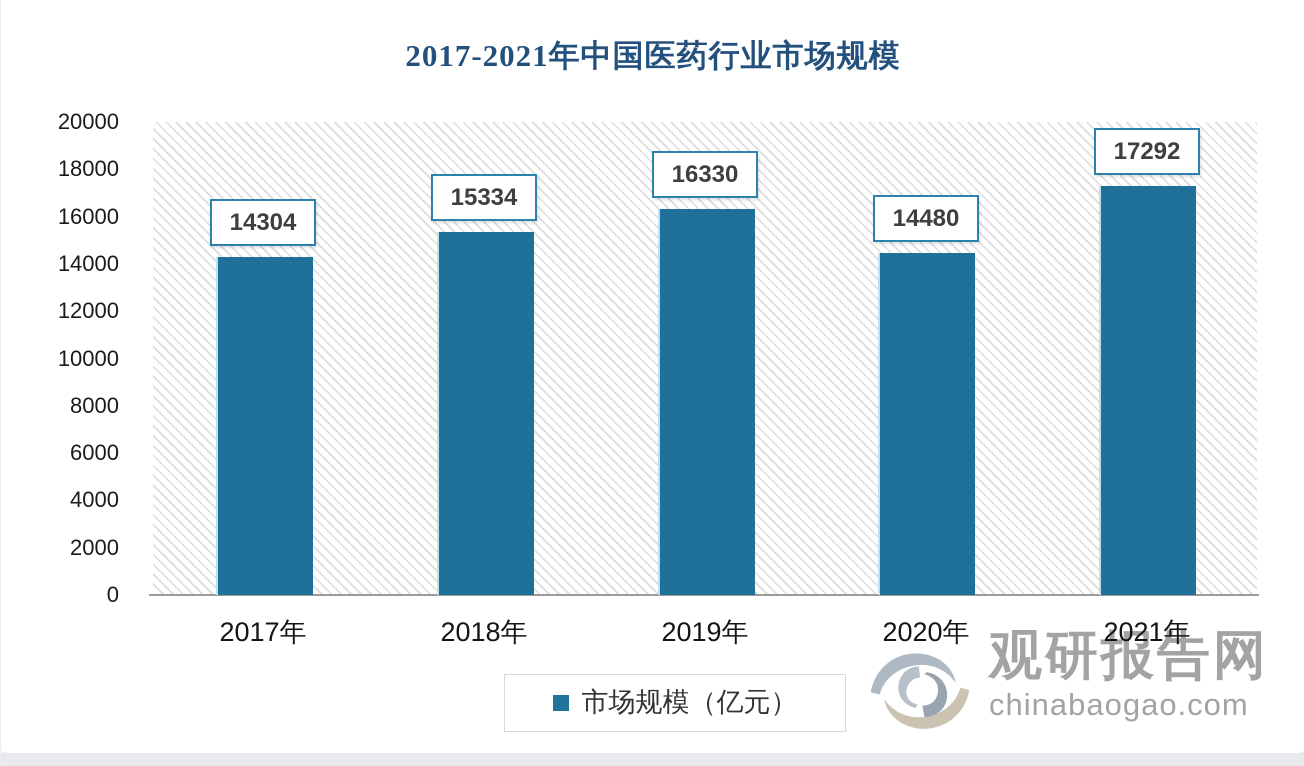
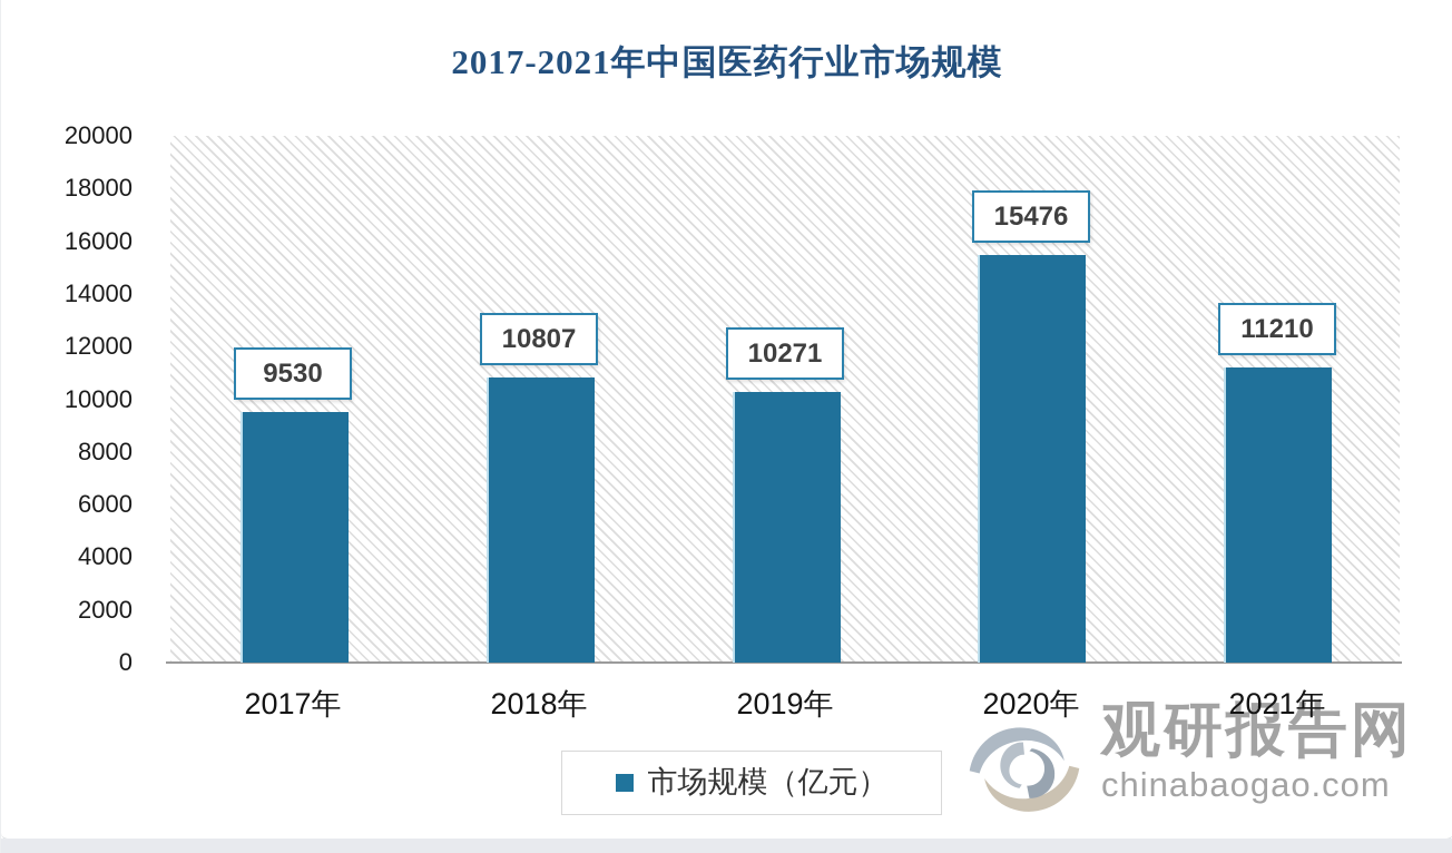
2017年: 14304 -> 9530
2018年: 15334 -> 10807
2019年: 16330 -> 10271
2020年: 14480 -> 15476
2021年: 17292 -> 11210
